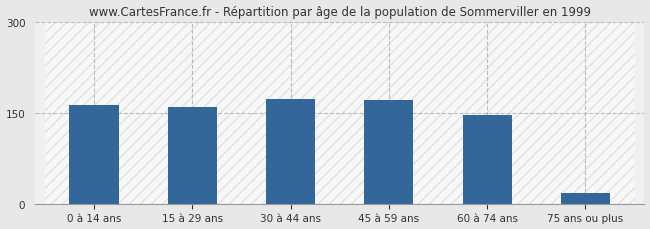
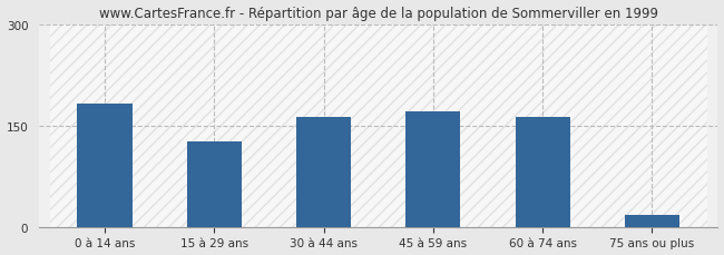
0 à 14 ans: 163 -> 182
15 à 29 ans: 160 -> 126
30 à 44 ans: 172 -> 162
60 à 74 ans: 146 -> 162
